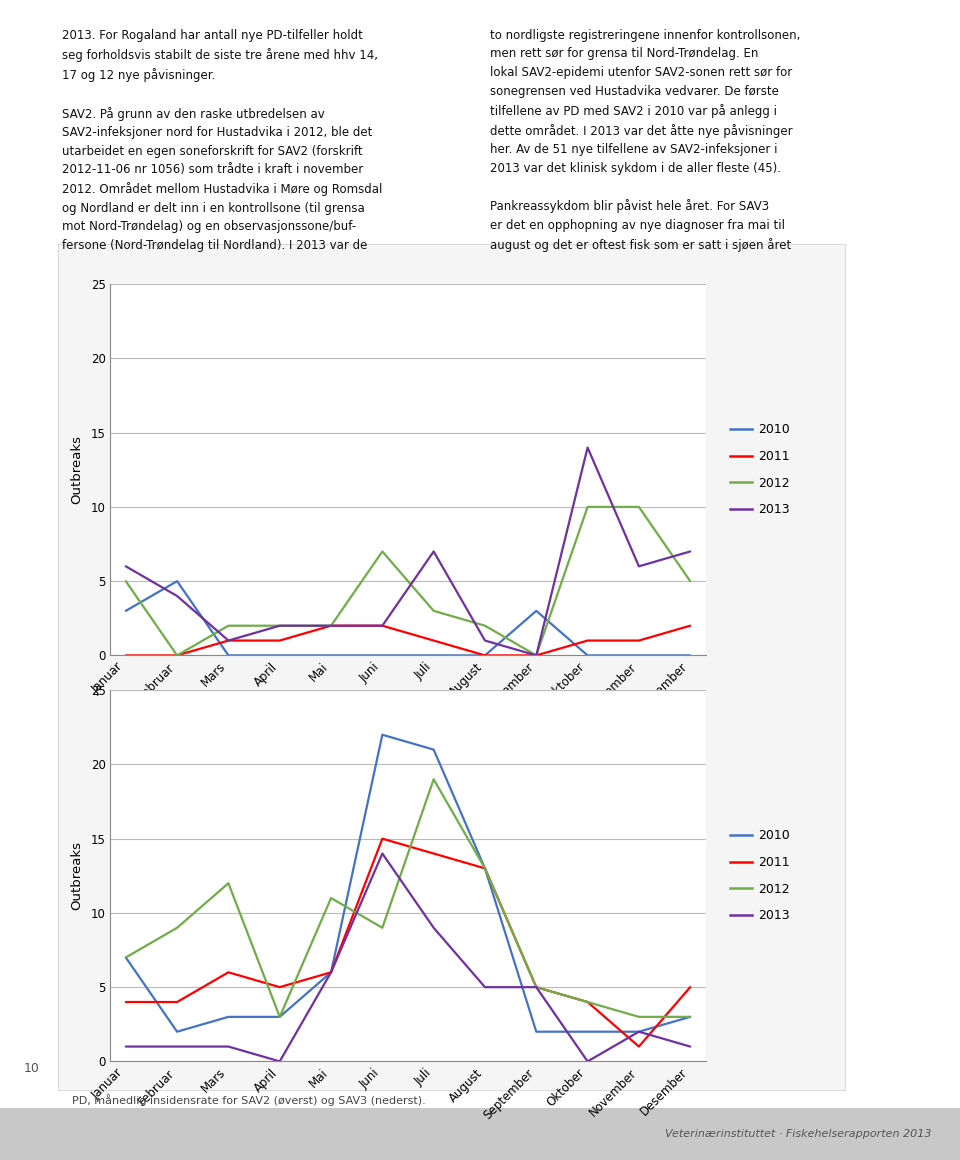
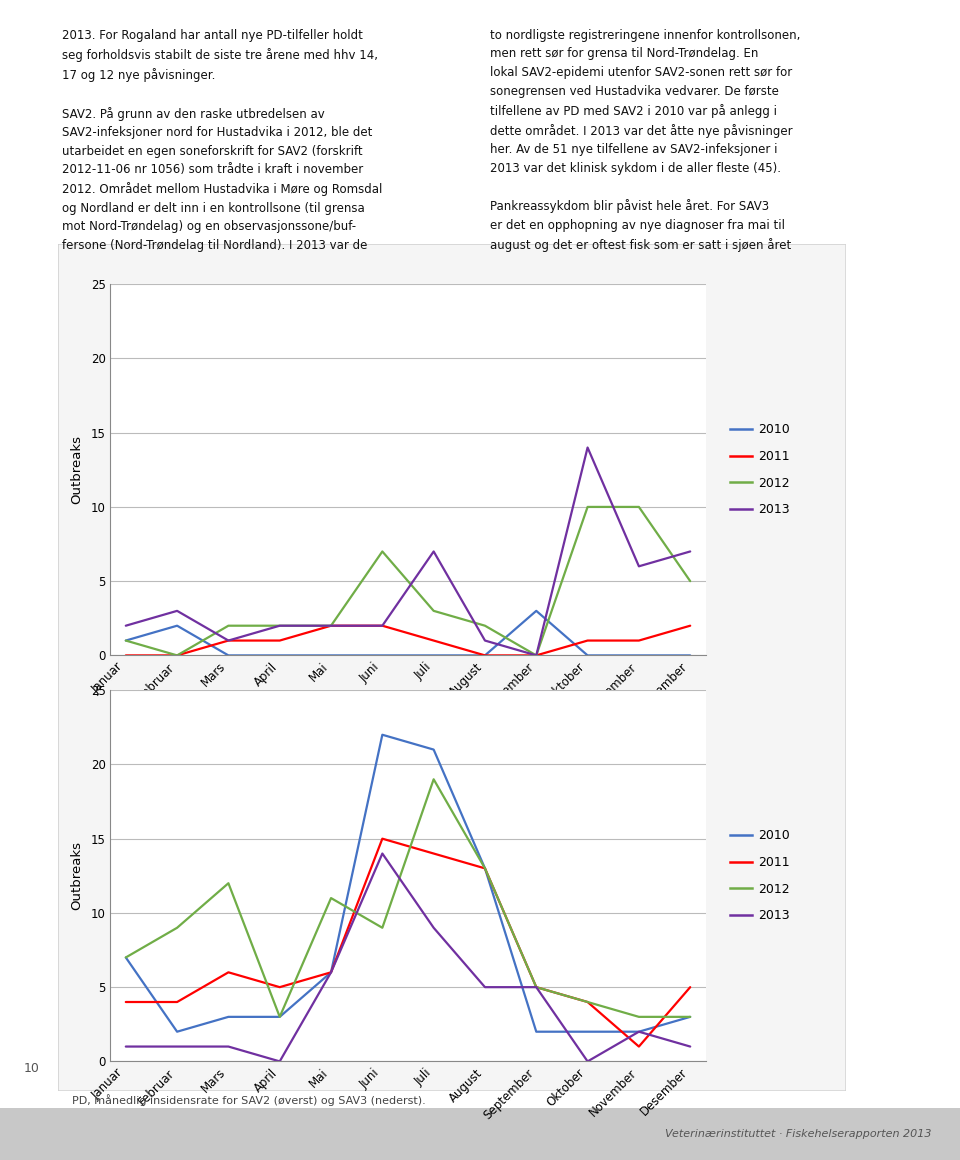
2010/Januar: 3 -> 1
2012/Januar: 5 -> 1
2013/Januar: 6 -> 2
2010/Februar: 5 -> 2
2013/Februar: 4 -> 3
